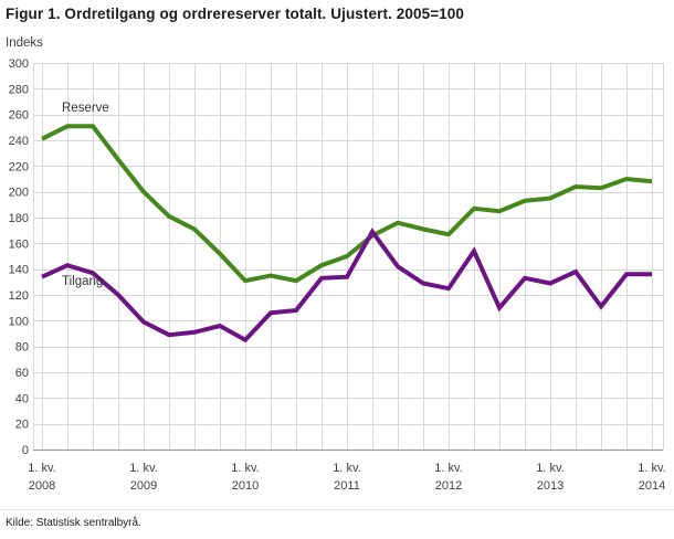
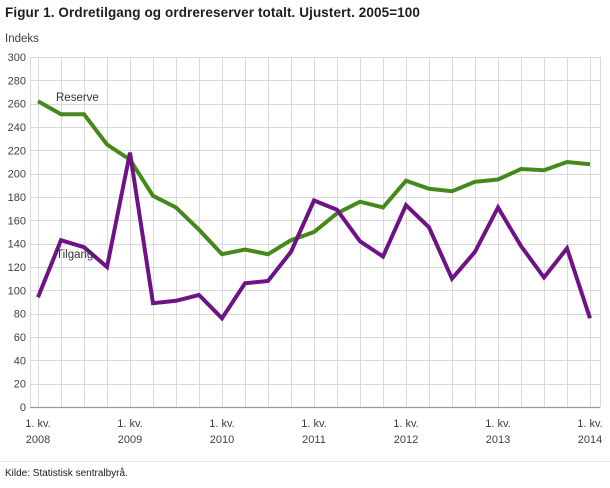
Reserve/1. kv. 2008: 241 -> 262
Tilgang/1. kv. 2008: 134 -> 94
Reserve/1. kv. 2009: 200 -> 212
Tilgang/1. kv. 2009: 99 -> 218
Tilgang/1. kv. 2010: 85 -> 76
Tilgang/1. kv. 2011: 134 -> 177
Reserve/1. kv. 2012: 167 -> 194
Tilgang/1. kv. 2012: 125 -> 173
Tilgang/1. kv. 2013: 129 -> 171
Tilgang/1. kv. 2014: 136 -> 76
